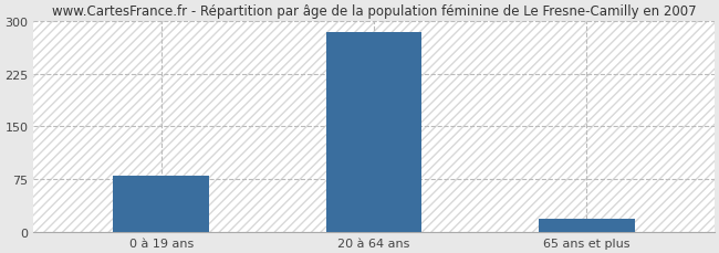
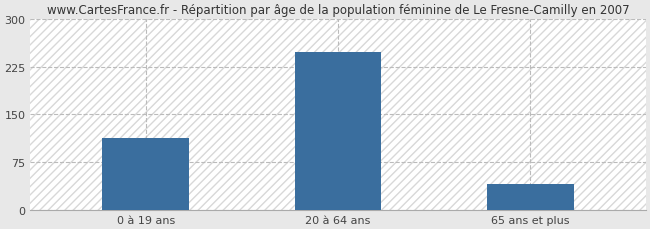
0 à 19 ans: 80 -> 113
20 à 64 ans: 284 -> 248
65 ans et plus: 18 -> 40
